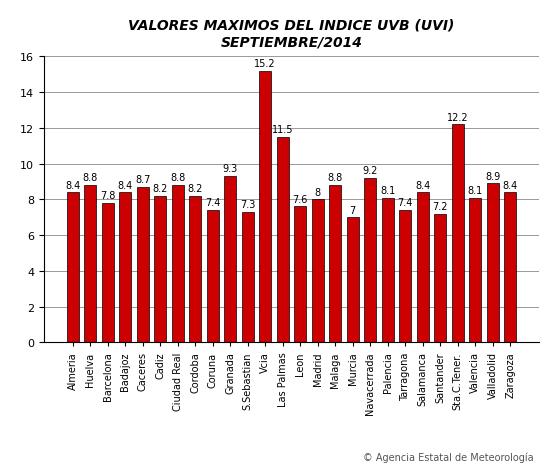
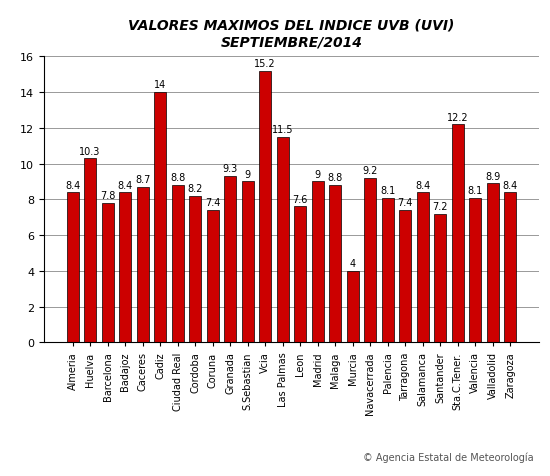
Huelva: 8.8 -> 10.3
Cadiz: 8.2 -> 14
S.Sebastian: 7.3 -> 9
Madrid: 8 -> 9
Murcia: 7 -> 4
